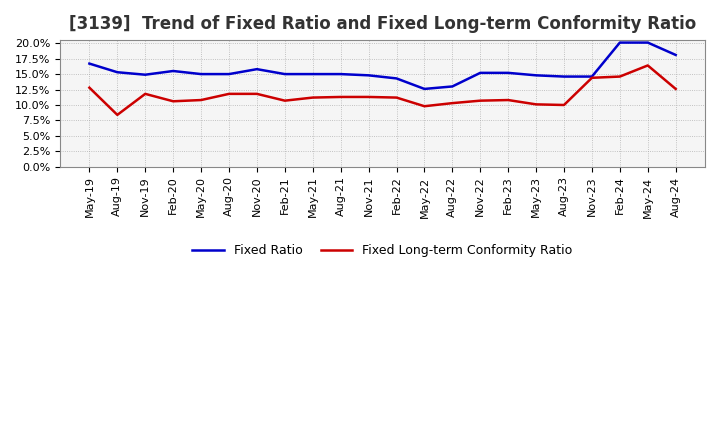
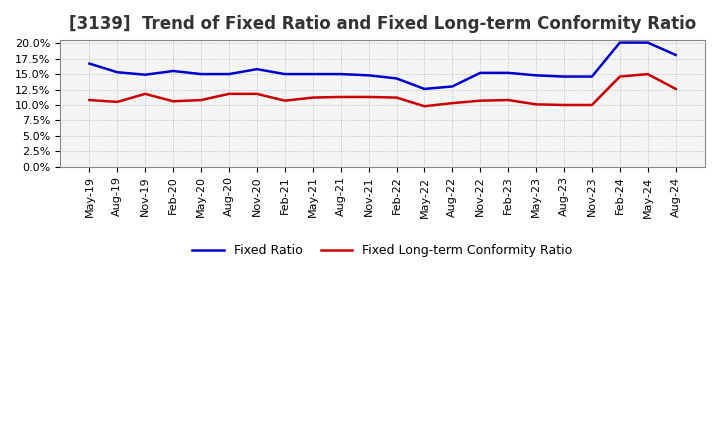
Fixed Long-term Conformity Ratio/May-19: 12.8% -> 10.8%
Fixed Long-term Conformity Ratio/Aug-19: 8.4% -> 10.5%
Fixed Long-term Conformity Ratio/Nov-23: 14.4% -> 10.0%
Fixed Long-term Conformity Ratio/May-24: 16.4% -> 15.0%
